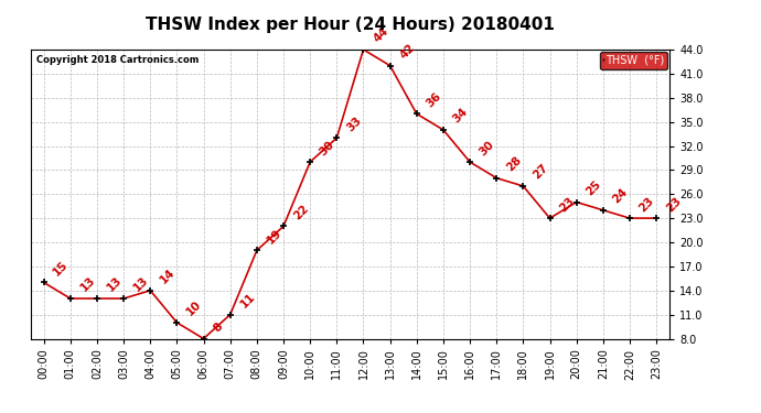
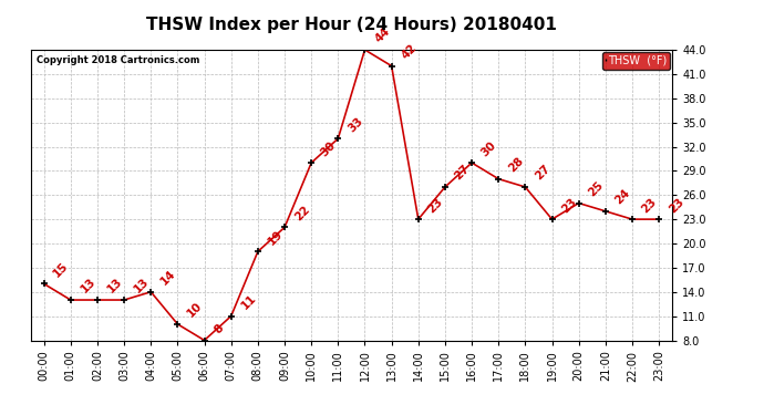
14:00: 36 -> 23
15:00: 34 -> 27
